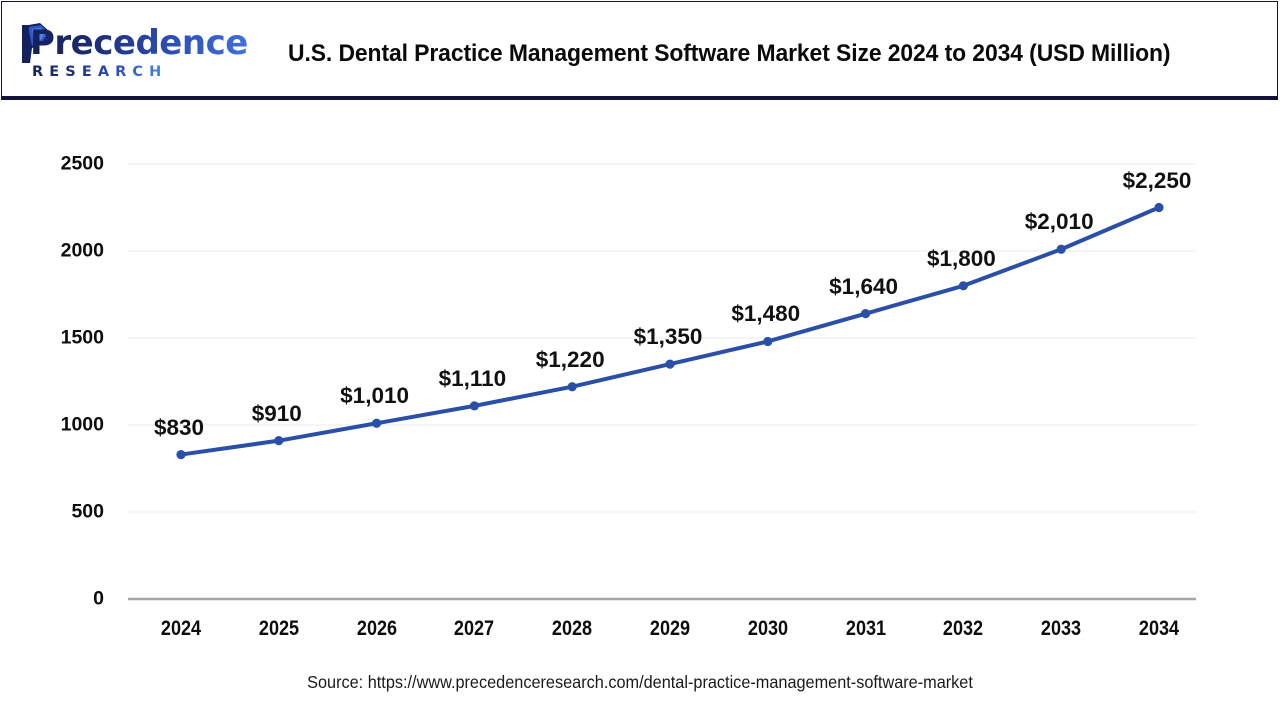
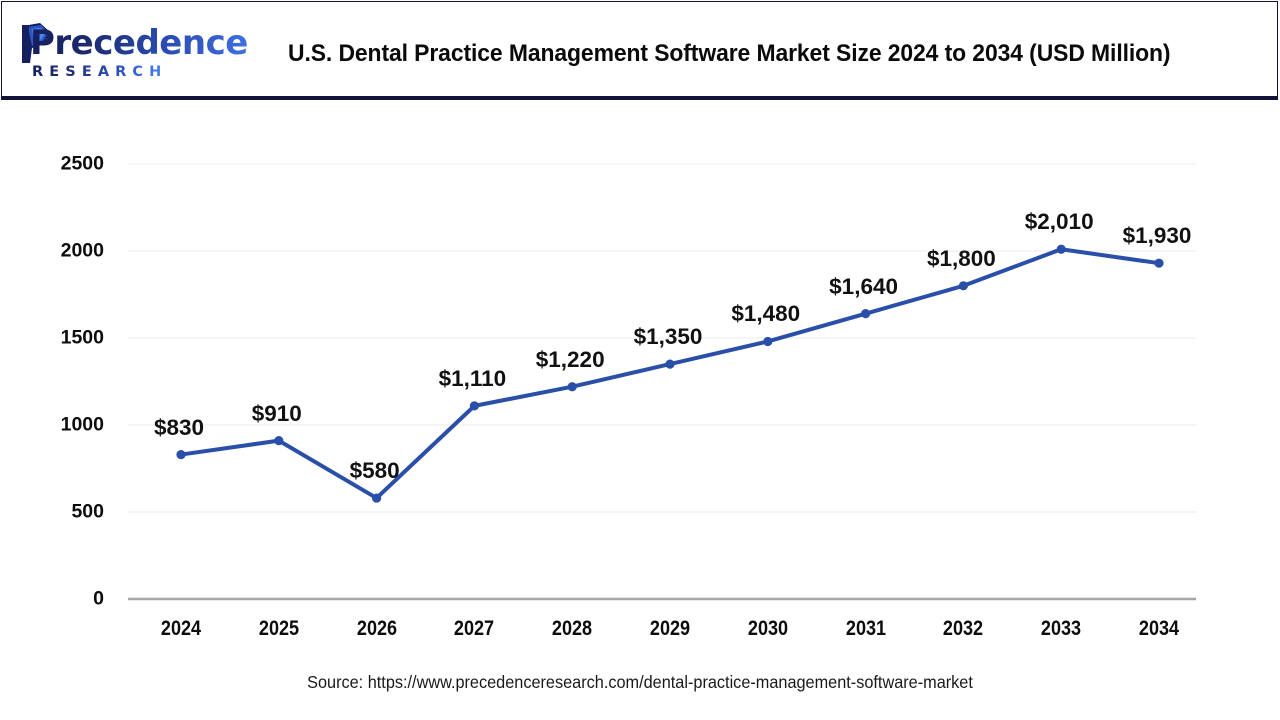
2026: $1,010 -> $580
2034: $2,250 -> $1,930
